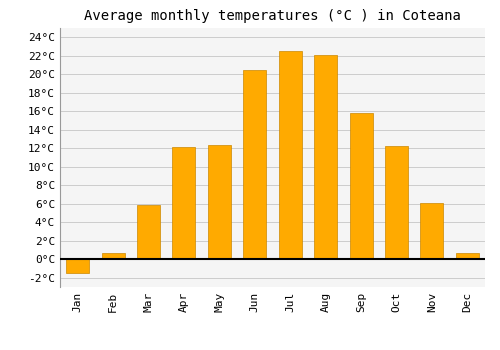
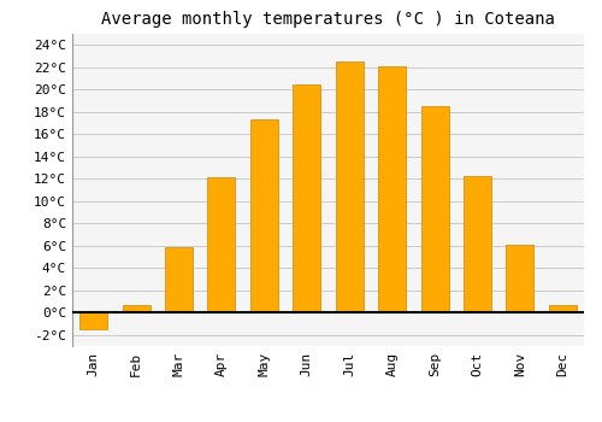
May: 12.4°C -> 17.3°C
Sep: 15.8°C -> 18.5°C
